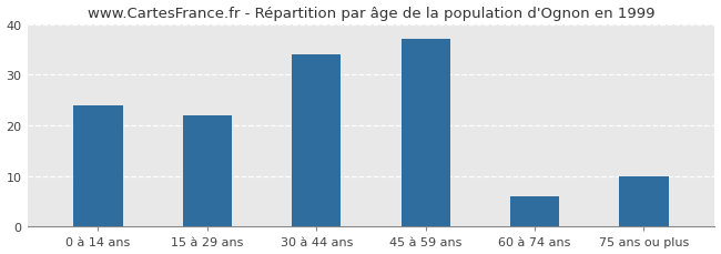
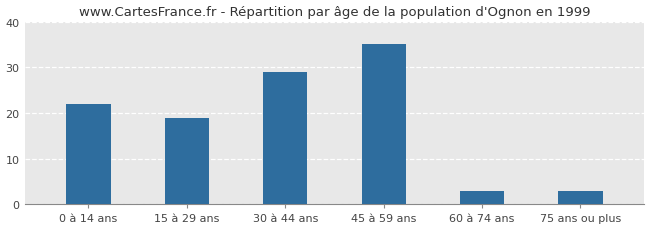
0 à 14 ans: 24 -> 22
15 à 29 ans: 22 -> 19
30 à 44 ans: 34 -> 29
45 à 59 ans: 37 -> 35
60 à 74 ans: 6 -> 3
75 ans ou plus: 10 -> 3
